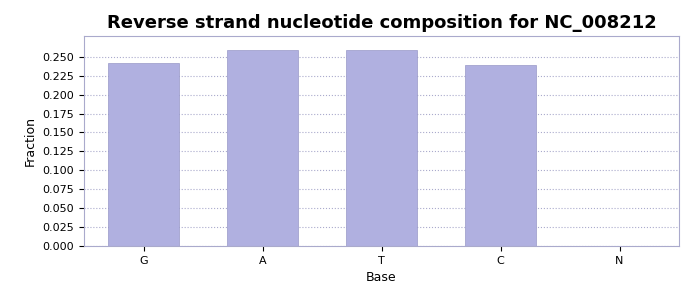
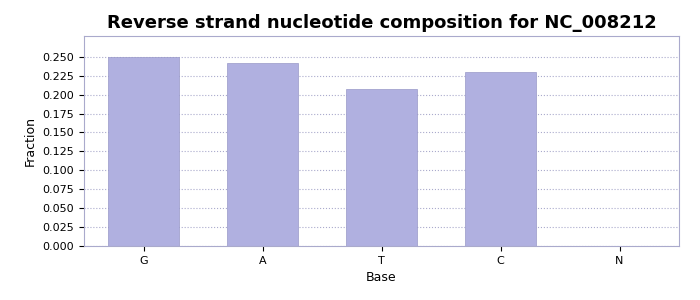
G: 0.241 -> 0.250
A: 0.260 -> 0.242
T: 0.259 -> 0.208
C: 0.239 -> 0.230
